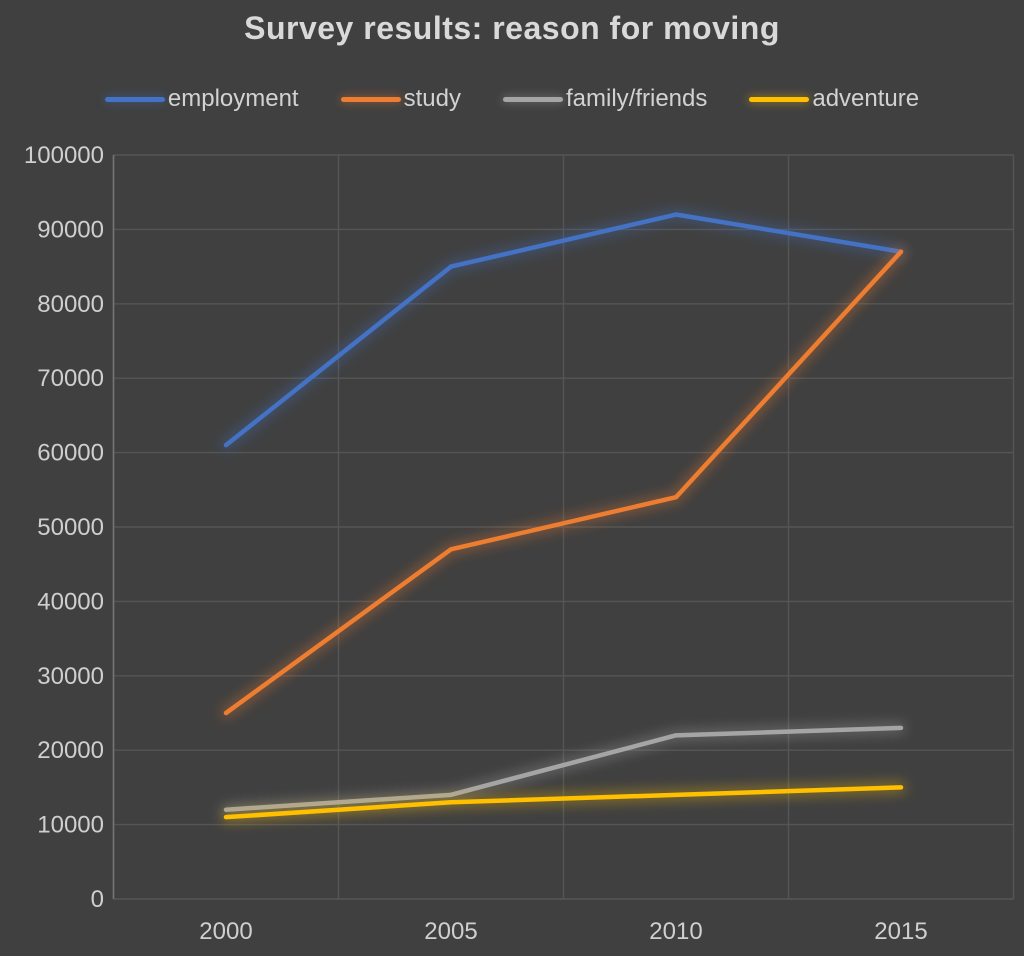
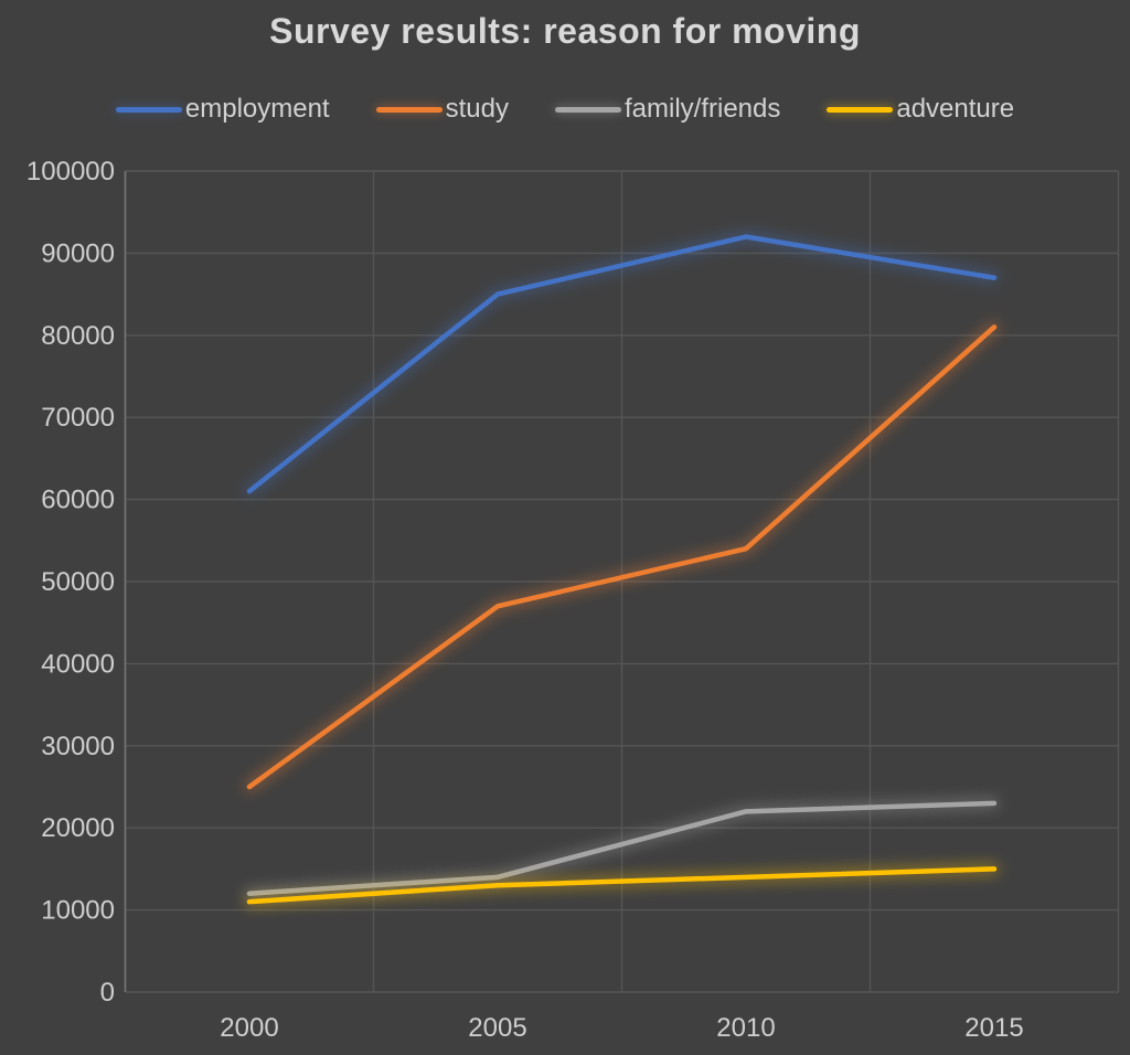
study/2015: 87000 -> 81000
